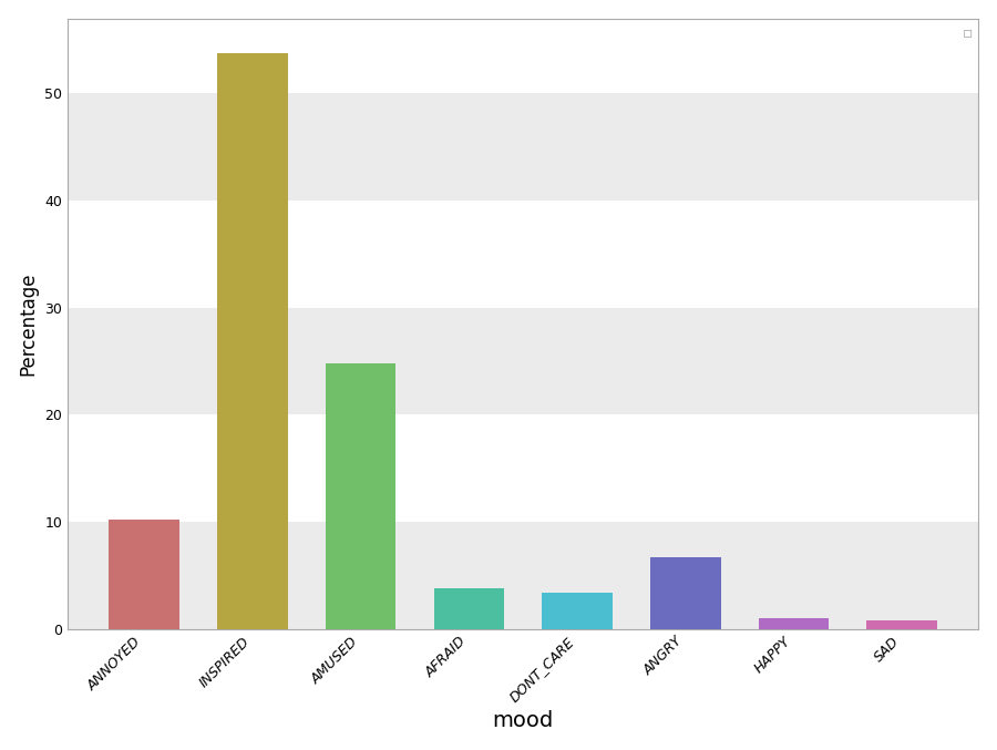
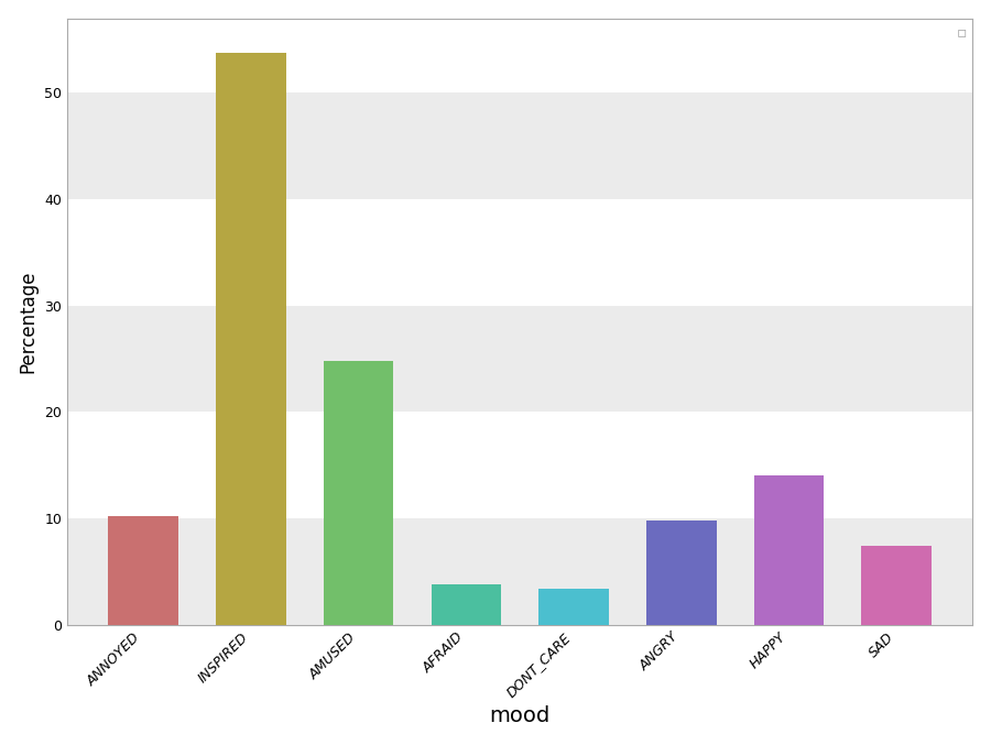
ANGRY: 6.7 -> 9.8
HAPPY: 1.0 -> 14.0
SAD: 0.8 -> 7.4
